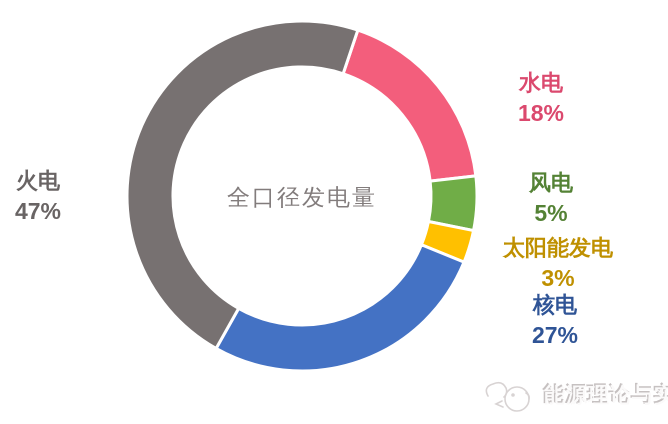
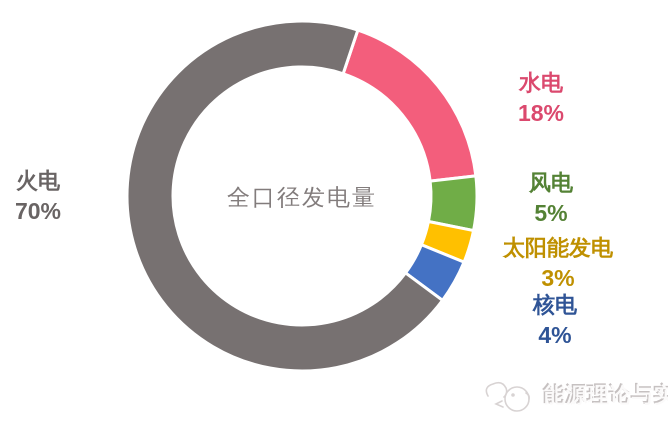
核电: 27% -> 4%
火电: 47% -> 70%
